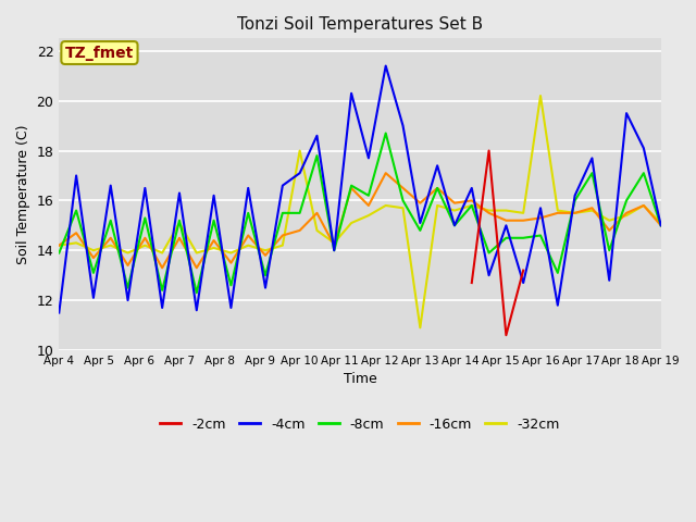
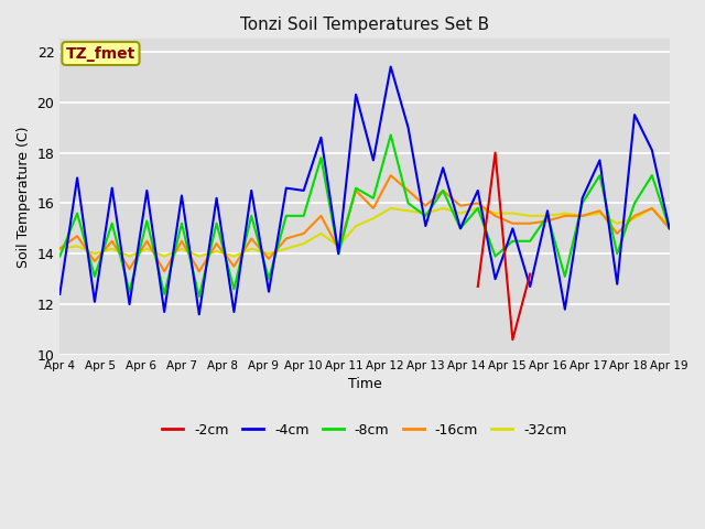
-4cm/Apr 4: 11.5 -> 12.4
-32cm/Apr 7: 15.1 -> 14.2
-4cm/Apr 10: 17.1 -> 16.5
-32cm/Apr 10: 18.0 -> 14.4
-8cm/Apr 13: 14.8 -> 15.5
-32cm/Apr 13: 10.9 -> 15.6
-8cm/Apr 16: 14.6 -> 15.5
-32cm/Apr 16: 20.2 -> 15.5
